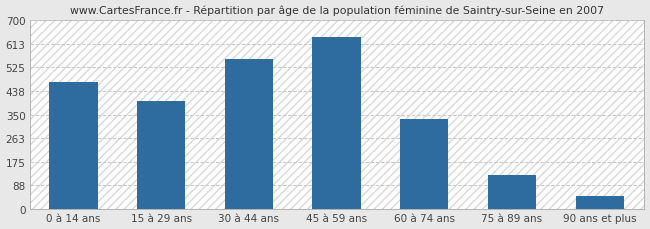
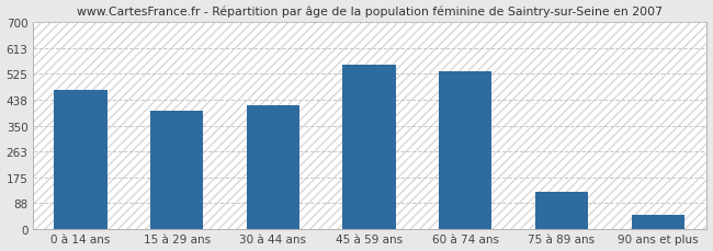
30 à 44 ans: 555 -> 420
45 à 59 ans: 638 -> 555
60 à 74 ans: 335 -> 535
